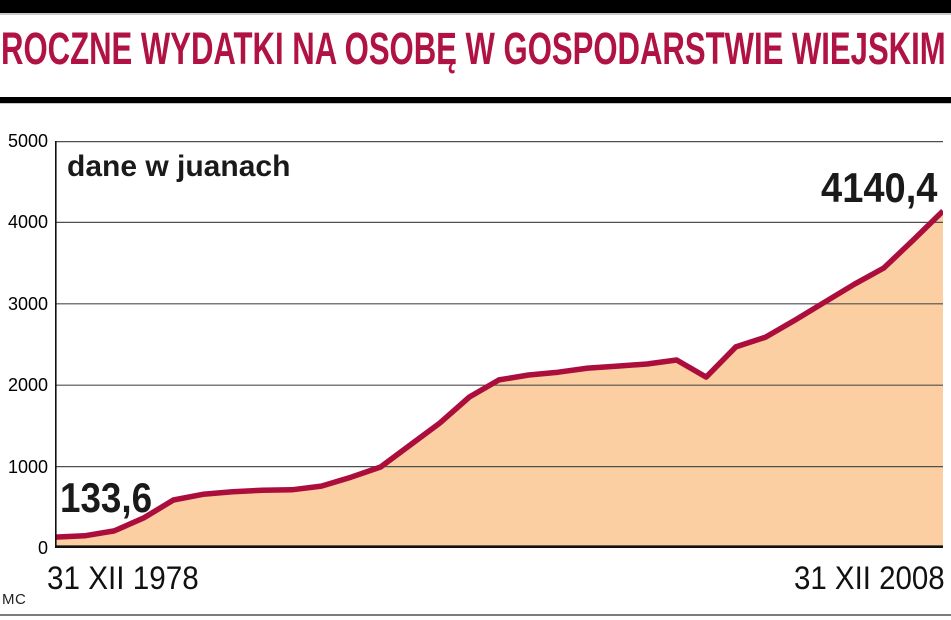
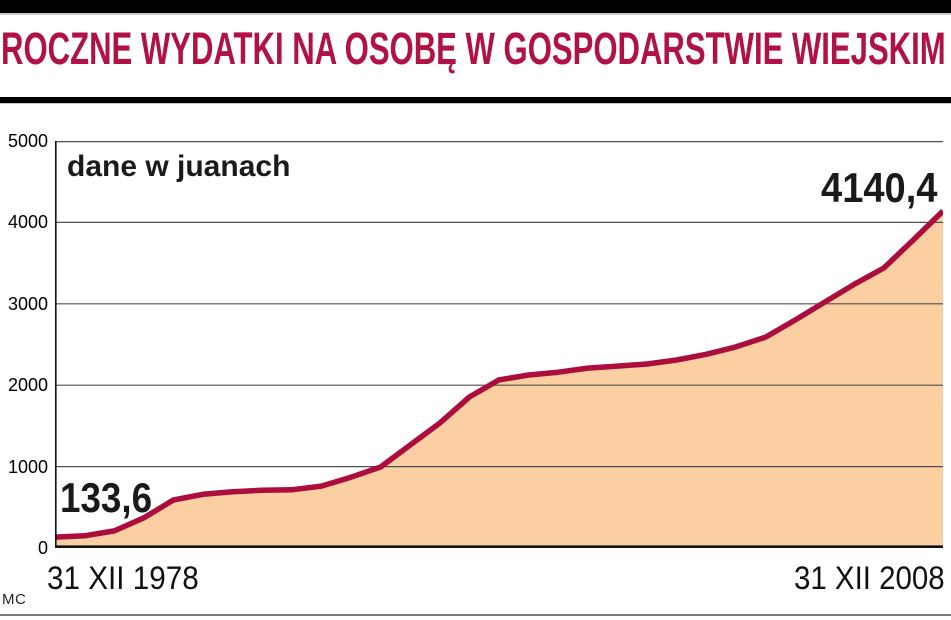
2000: 2100 -> 2400
